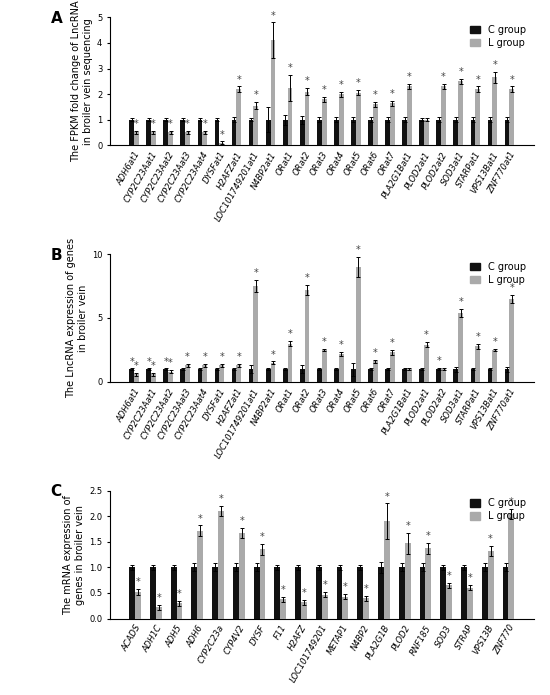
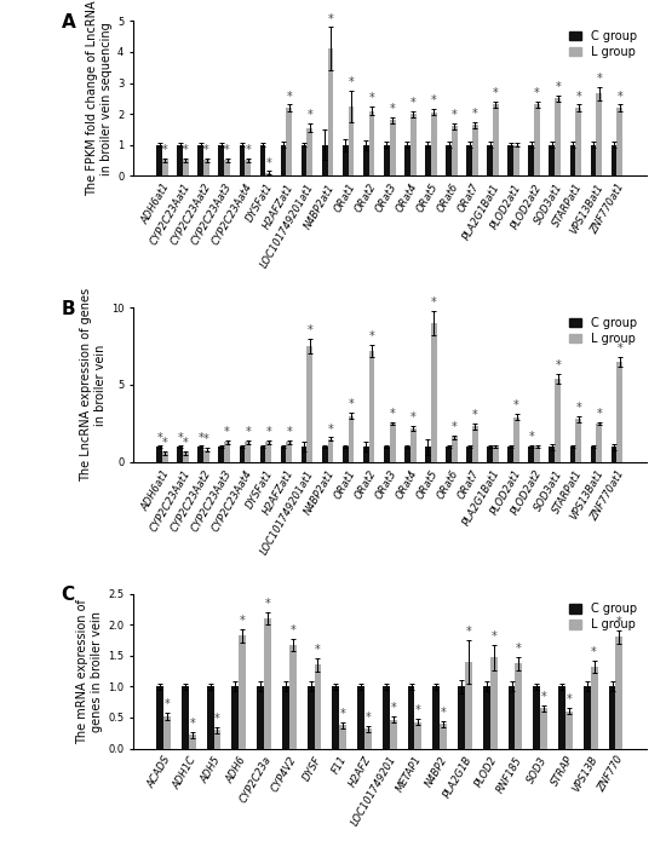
L group/ADH6: 1.72 -> 1.82
L group/PLA2G1B: 1.90 -> 1.40
L group/ZNF770: 2.05 -> 1.80
